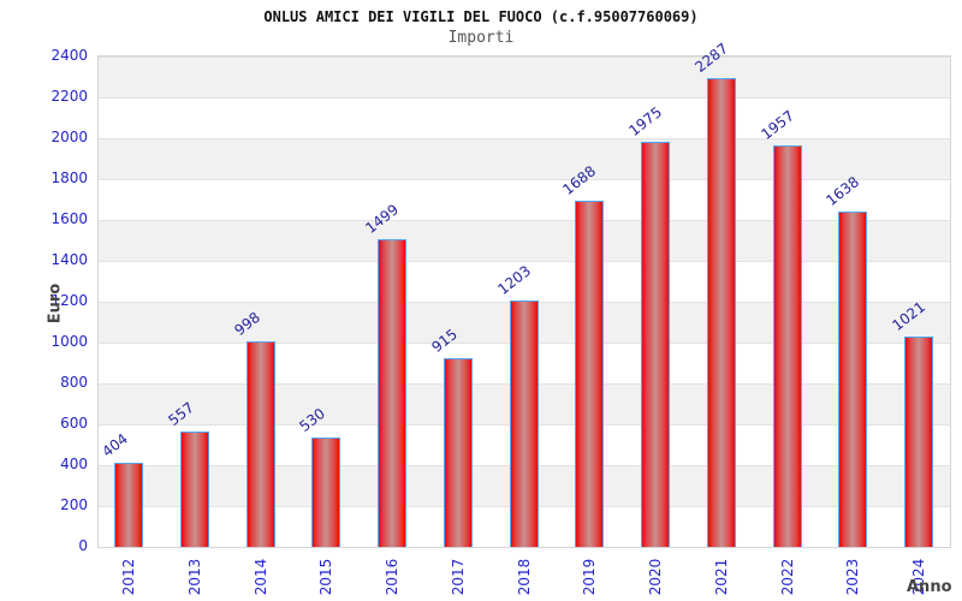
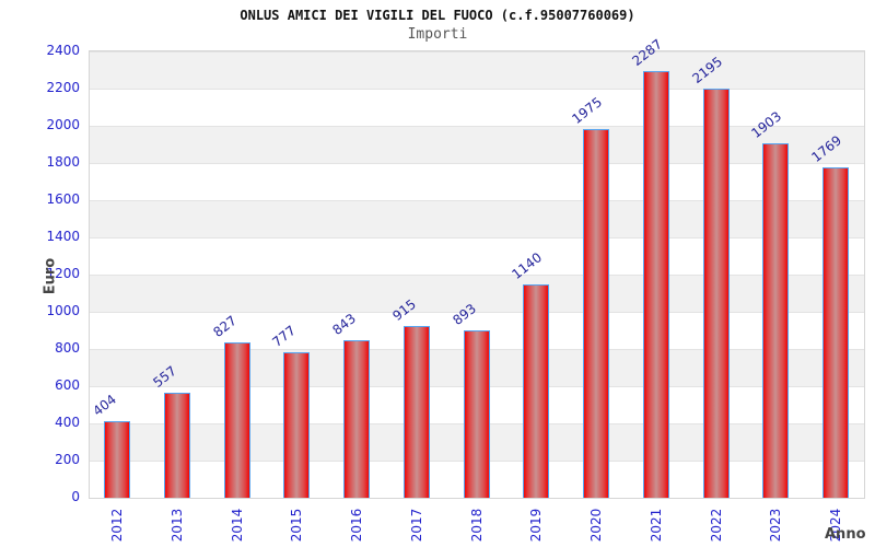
2014: 998 -> 827
2015: 530 -> 777
2016: 1499 -> 843
2018: 1203 -> 893
2019: 1688 -> 1140
2022: 1957 -> 2195
2023: 1638 -> 1903
2024: 1021 -> 1769
